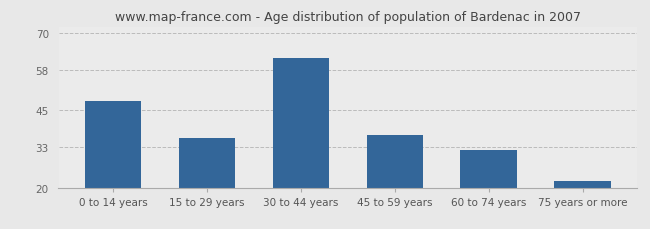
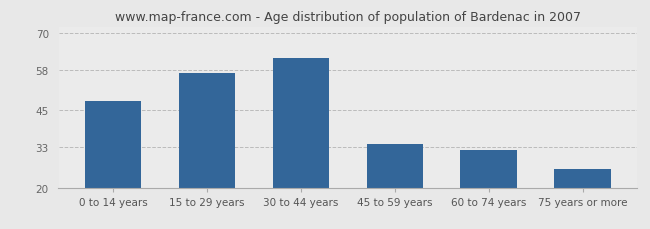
15 to 29 years: 36 -> 57
45 to 59 years: 37 -> 34
75 years or more: 22 -> 26
